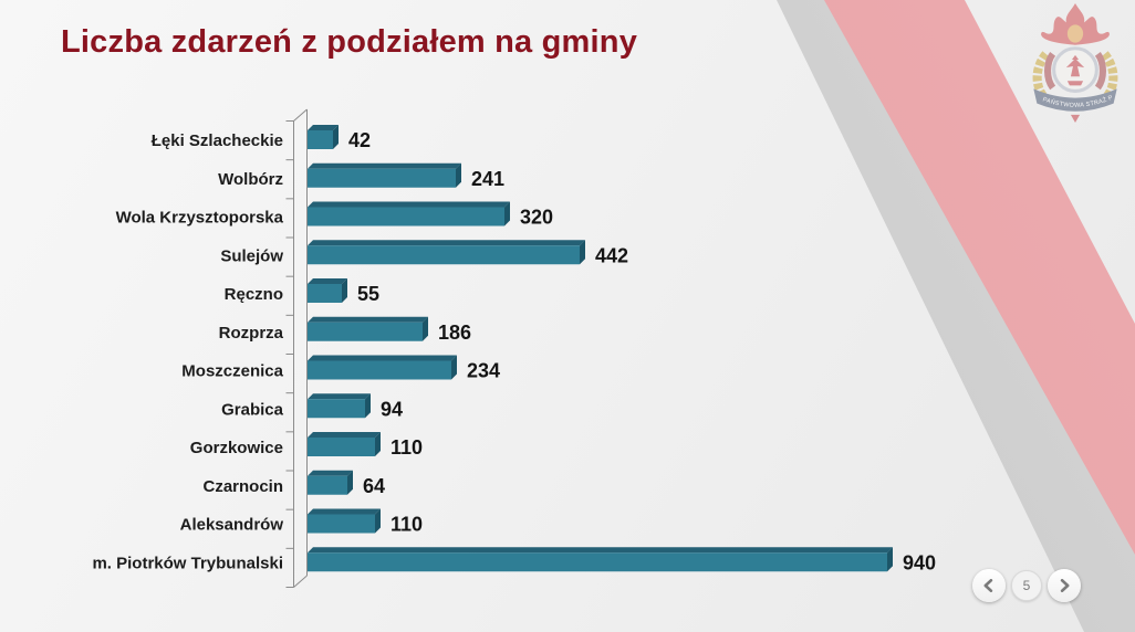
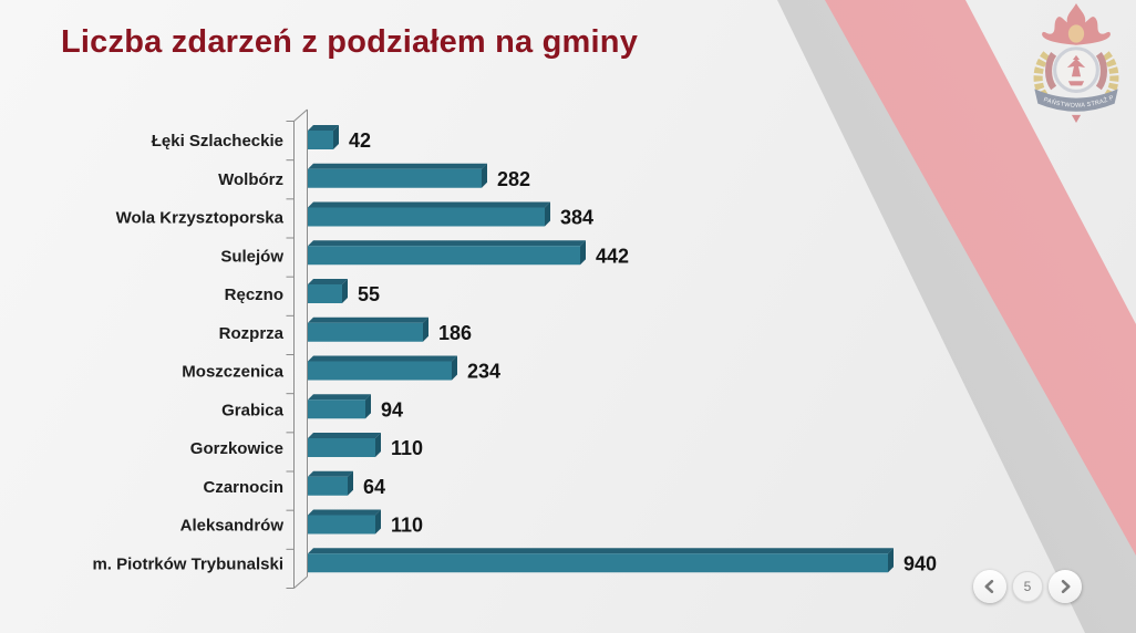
Wolbórz: 241 -> 282
Wola Krzysztoporska: 320 -> 384
